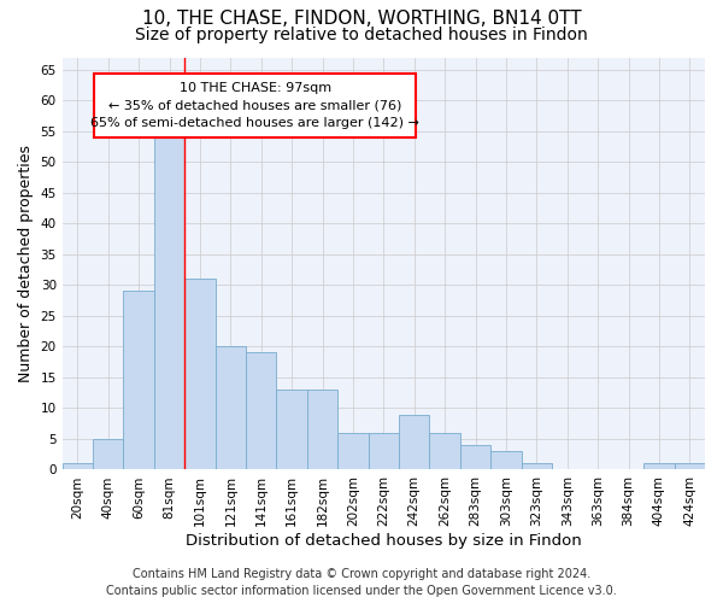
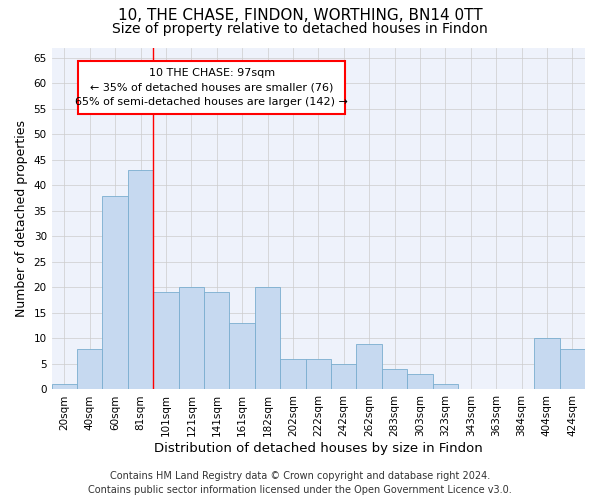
40sqm: 5 -> 8
60sqm: 29 -> 38
81sqm: 54 -> 43
101sqm: 31 -> 19
182sqm: 13 -> 20
242sqm: 9 -> 5
262sqm: 6 -> 9
404sqm: 1 -> 10
424sqm: 1 -> 8
